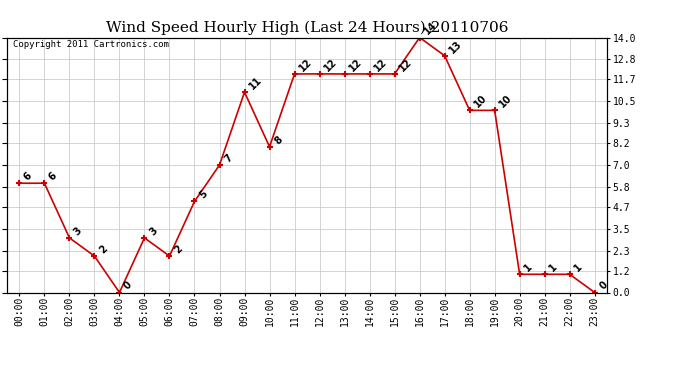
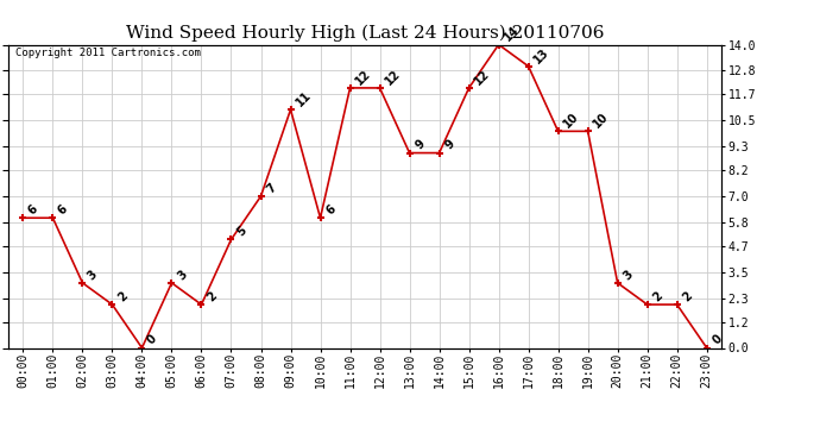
10:00: 8 -> 6
13:00: 12 -> 9
14:00: 12 -> 9
20:00: 1 -> 3
21:00: 1 -> 2
22:00: 1 -> 2
